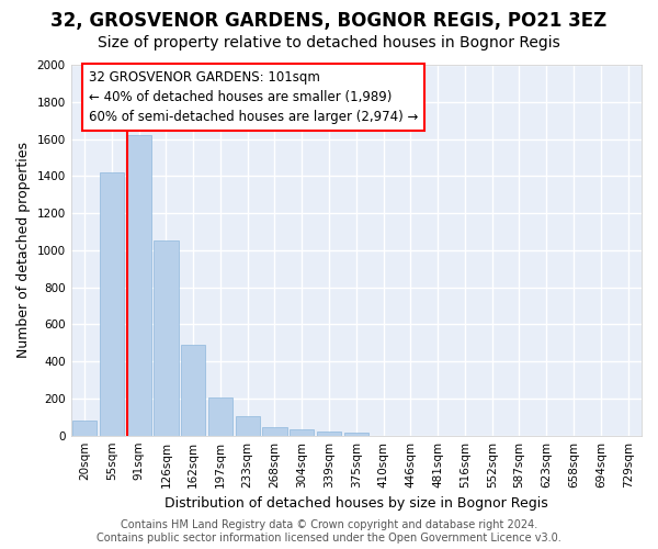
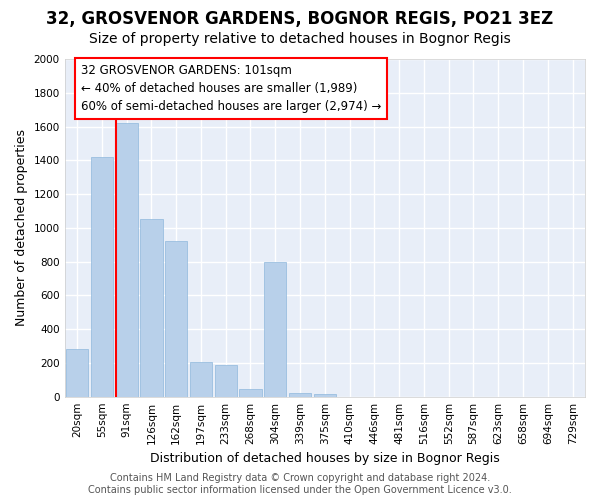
20sqm: 80 -> 280
162sqm: 490 -> 920
233sqm: 100 -> 190
304sqm: 40 -> 800
